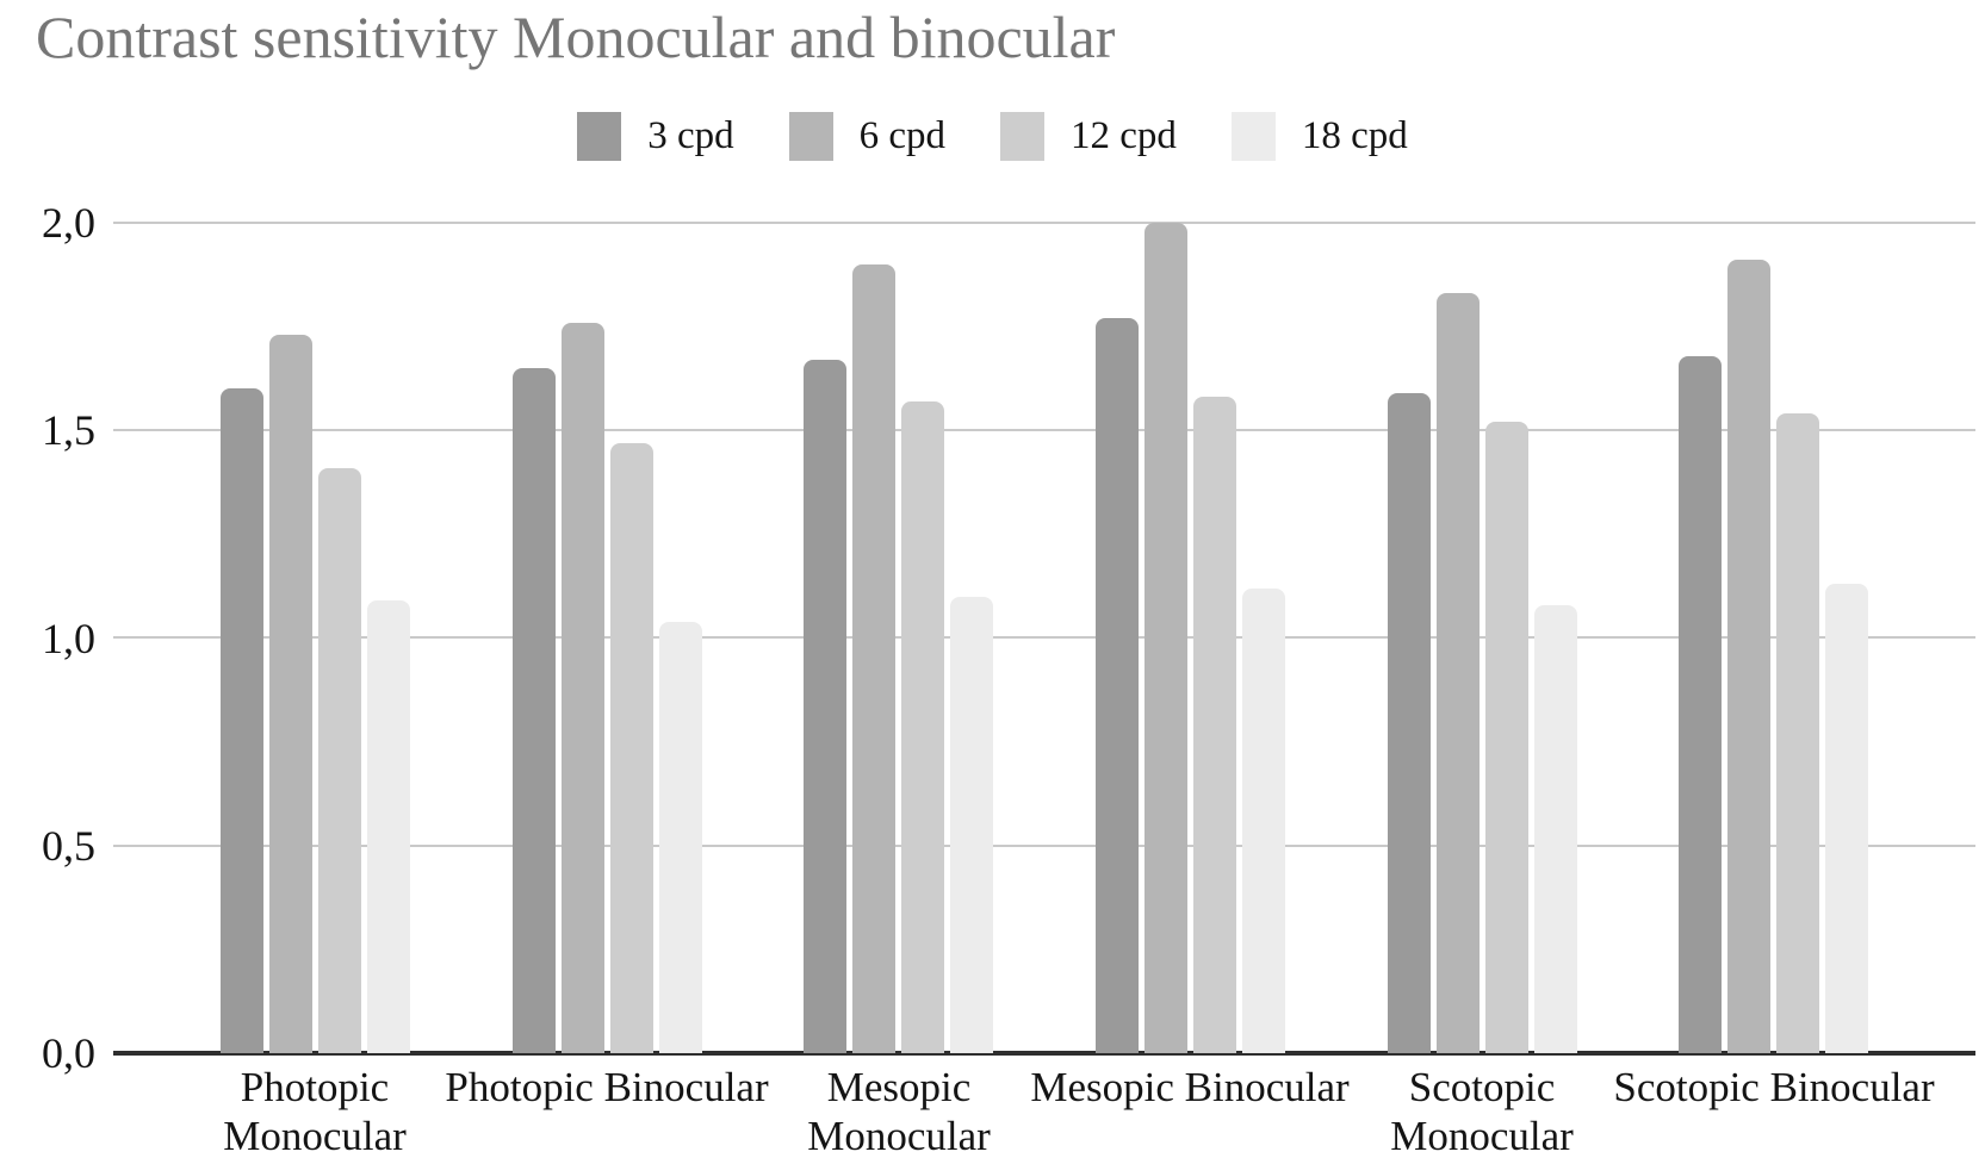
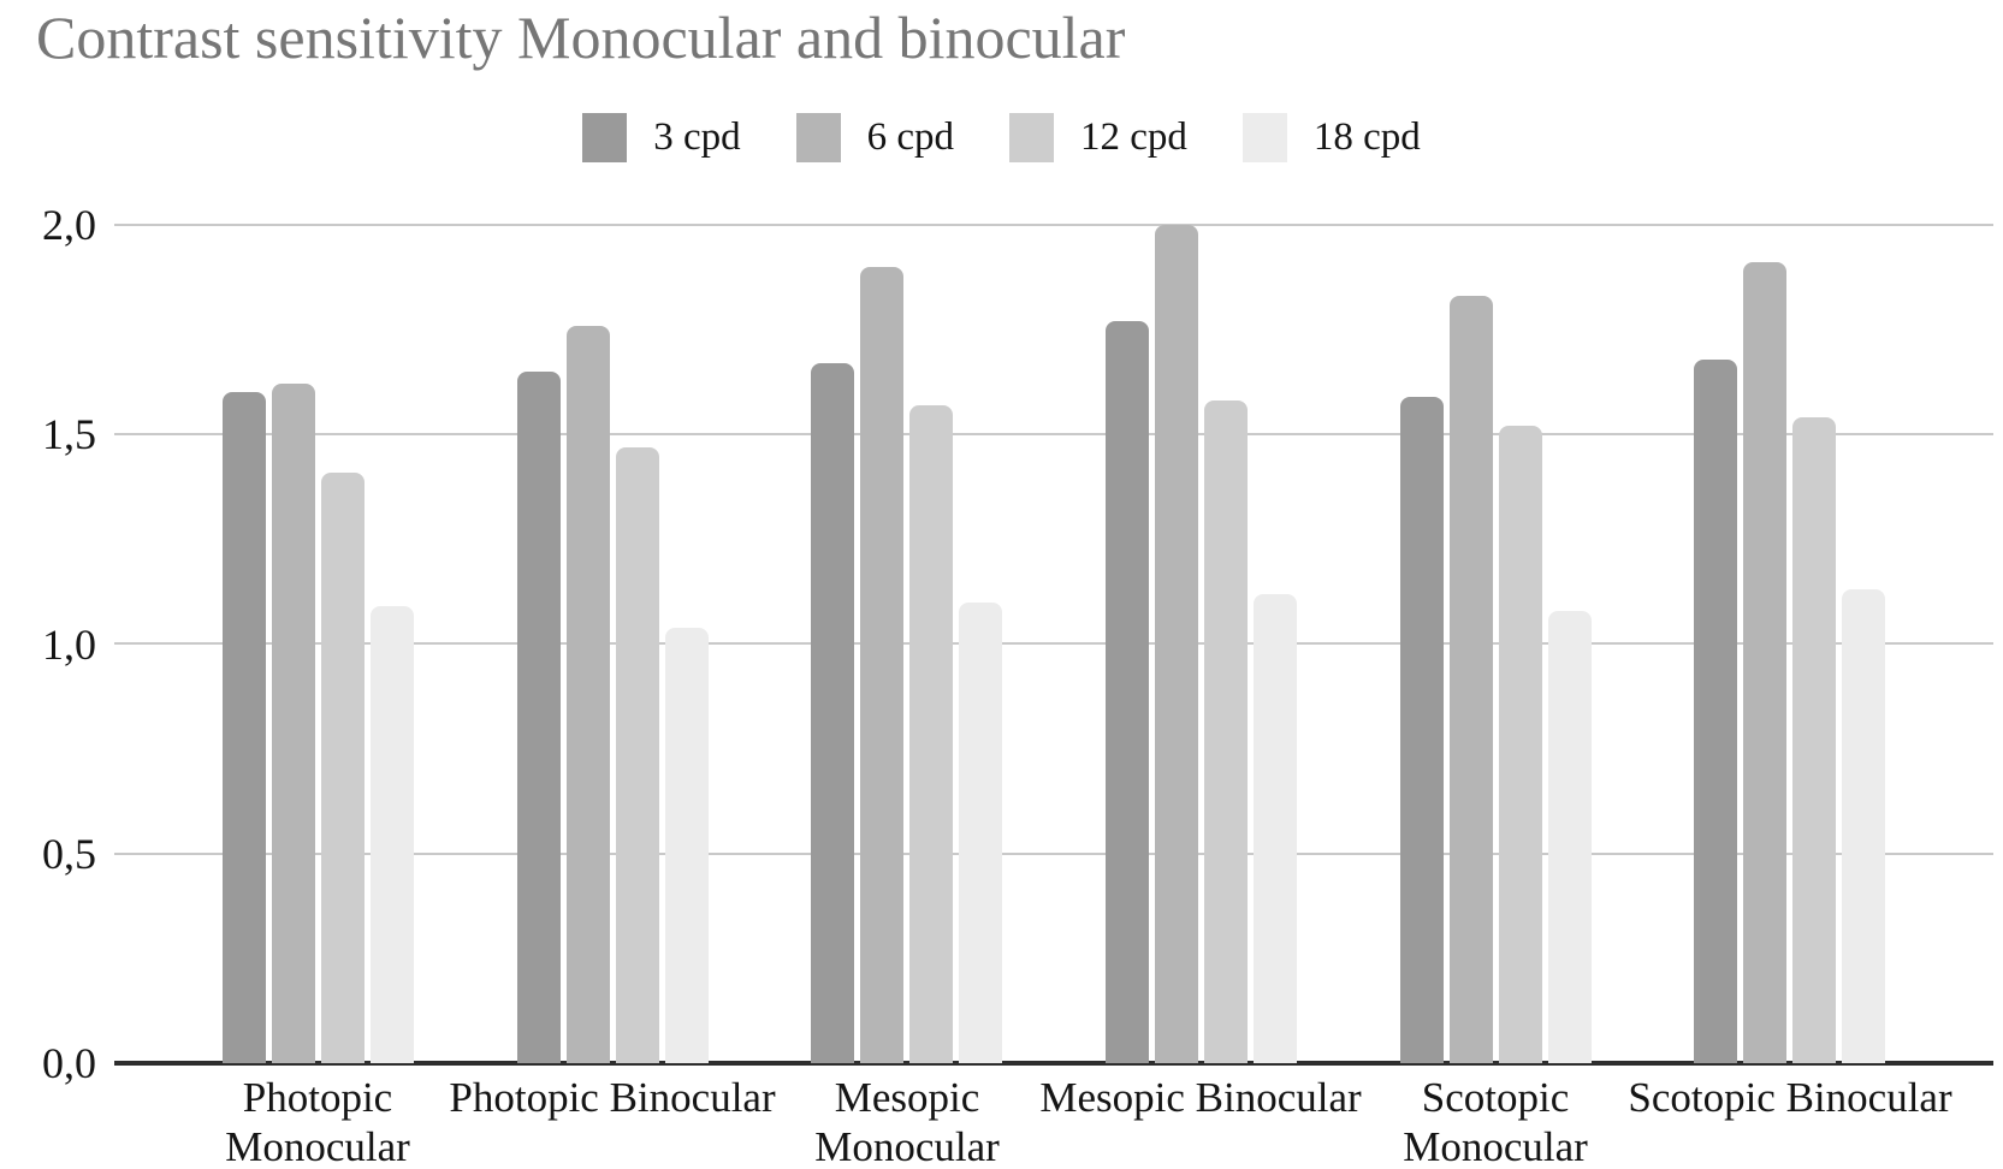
6 cpd/Photopic Monocular: 1,73 -> 1,62
